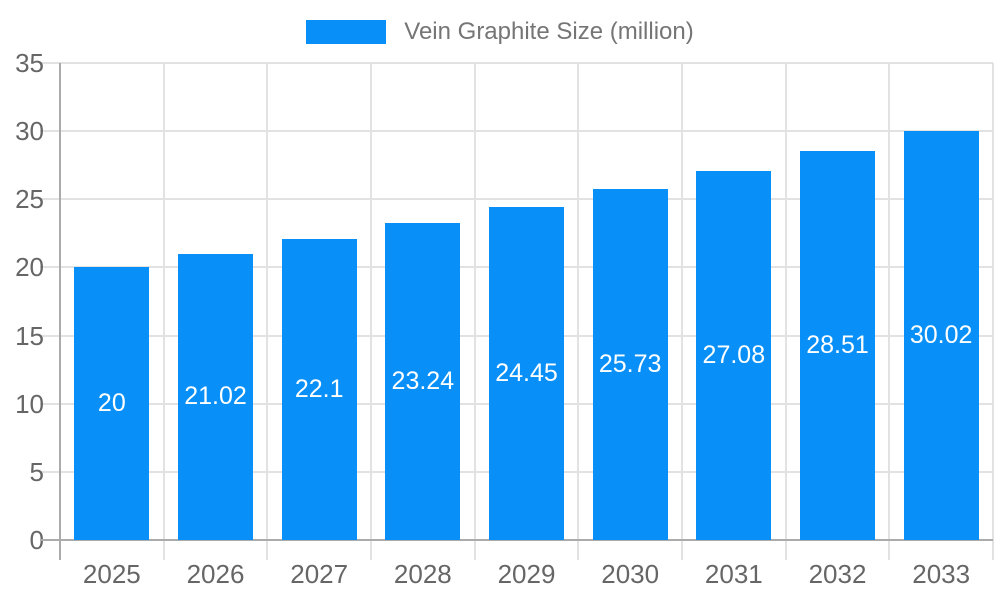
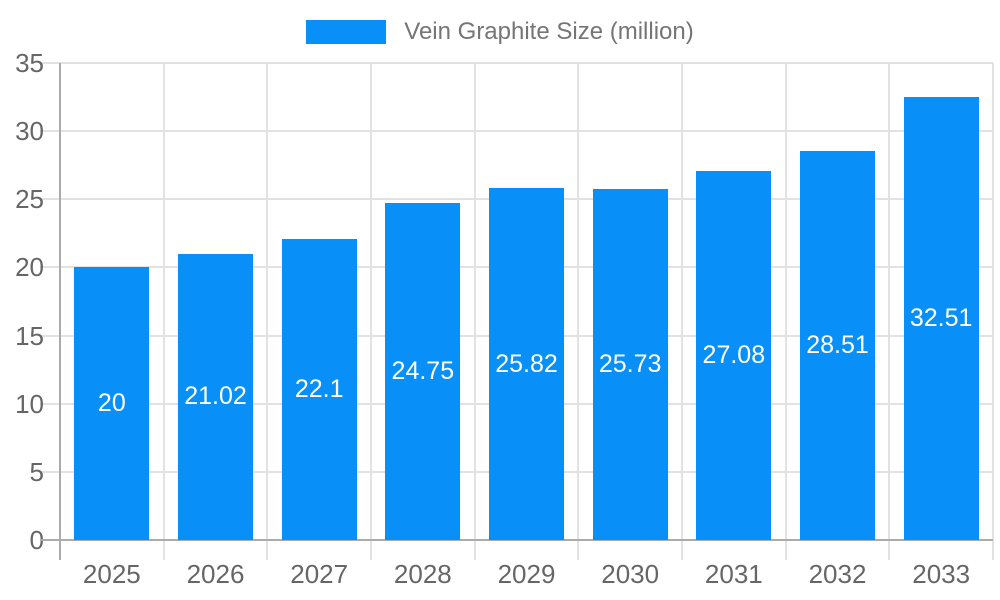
2028: 23.24 -> 24.75
2029: 24.45 -> 25.82
2033: 30.02 -> 32.51
